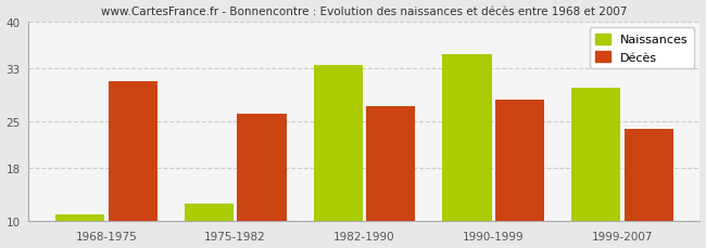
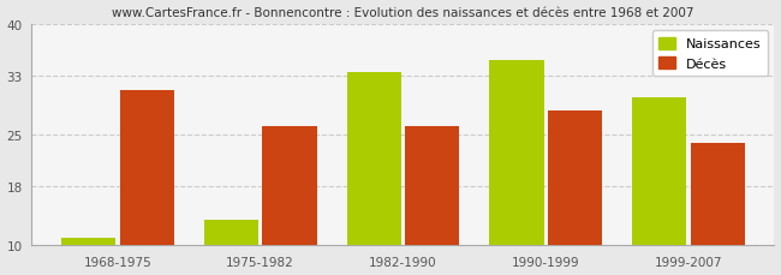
Naissances/1975-1982: 12.6 -> 13.5
Décès/1982-1990: 27.2 -> 26.2
